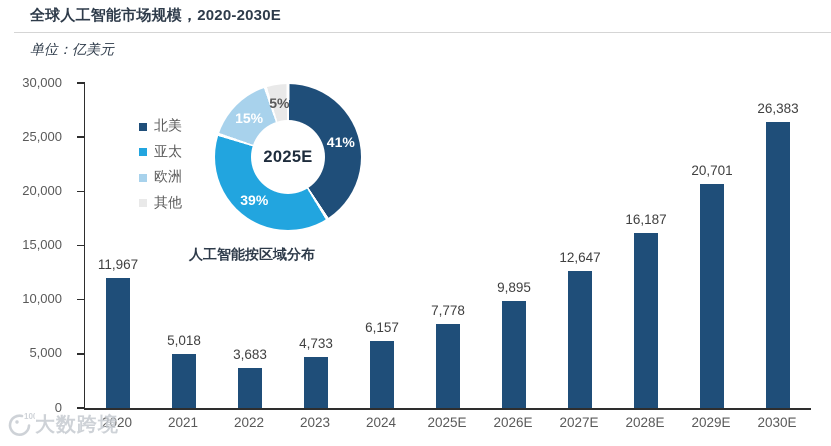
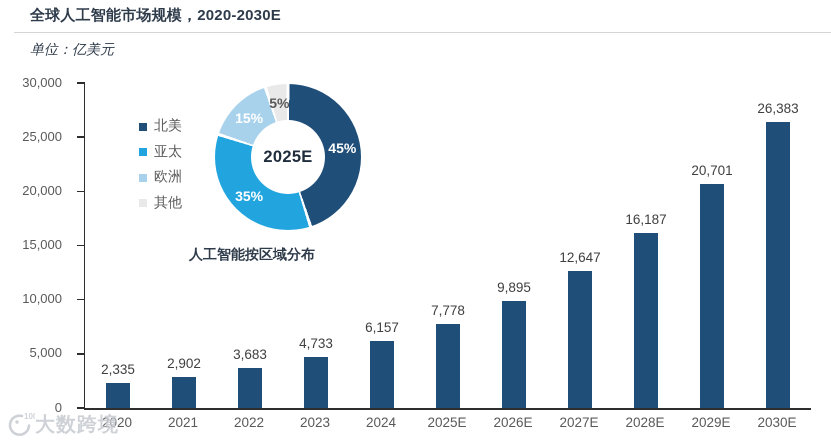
全球人工智能市场规模，2020-2030E/2020: 11,967 -> 2,335
全球人工智能市场规模，2020-2030E/2021: 5,018 -> 2,902
人工智能按区域分布/北美: 41% -> 45%
人工智能按区域分布/亚太: 39% -> 35%
